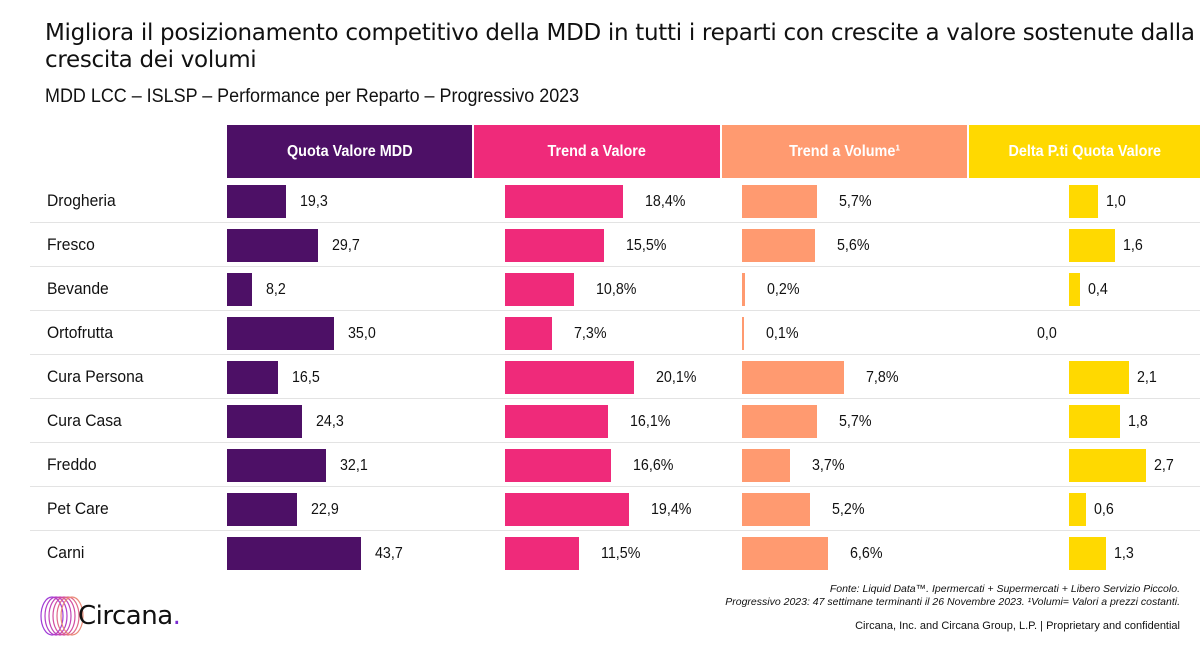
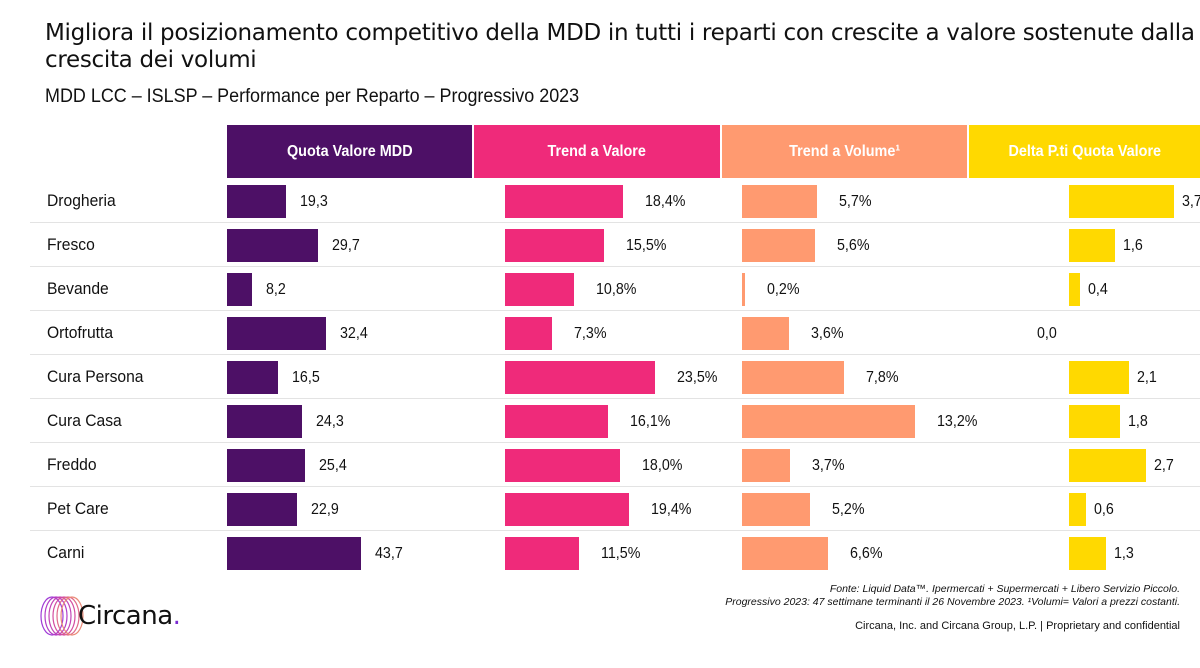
Delta P.ti Quota Valore/Drogheria: 1,0 -> 3,7
Quota Valore MDD/Ortofrutta: 35,0 -> 32,4
Trend a Volume¹/Ortofrutta: 0,1% -> 3,6%
Trend a Valore/Cura Persona: 20,1% -> 23,5%
Trend a Volume¹/Cura Casa: 5,7% -> 13,2%
Quota Valore MDD/Freddo: 32,1 -> 25,4
Trend a Valore/Freddo: 16,6% -> 18,0%
